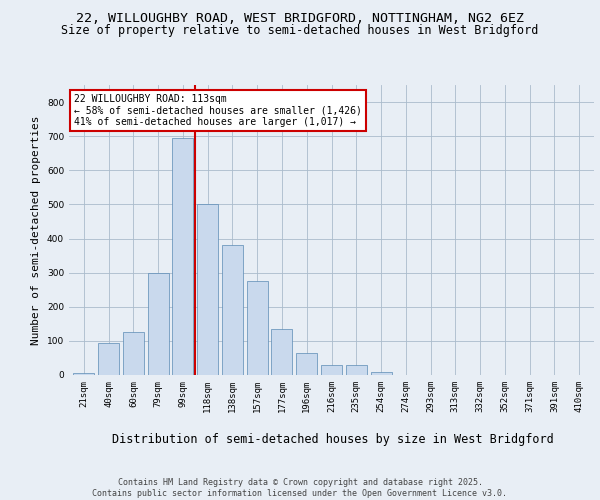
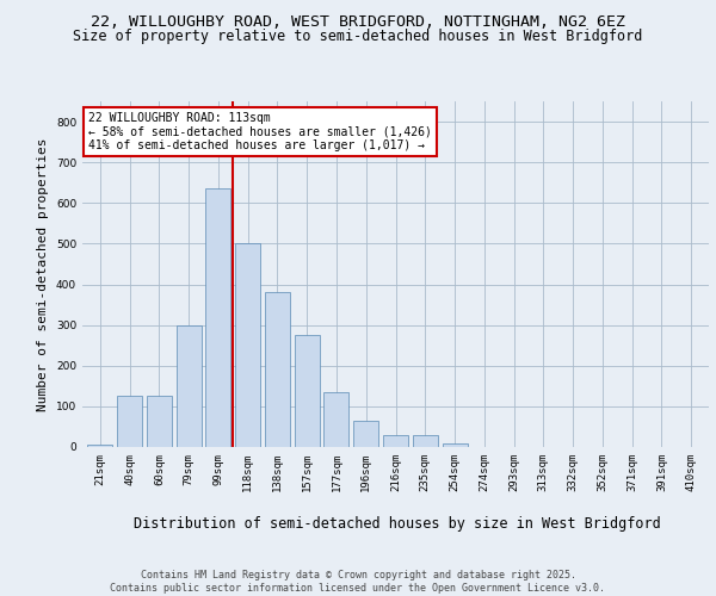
40sqm: 95 -> 125
99sqm: 695 -> 635
